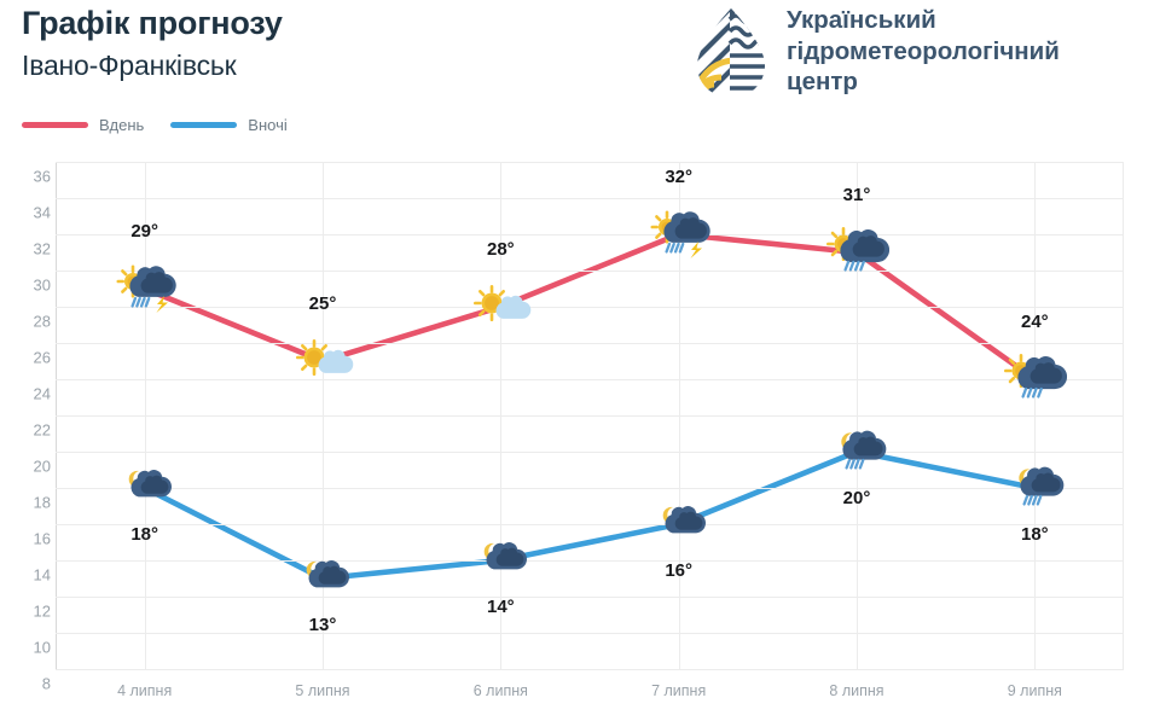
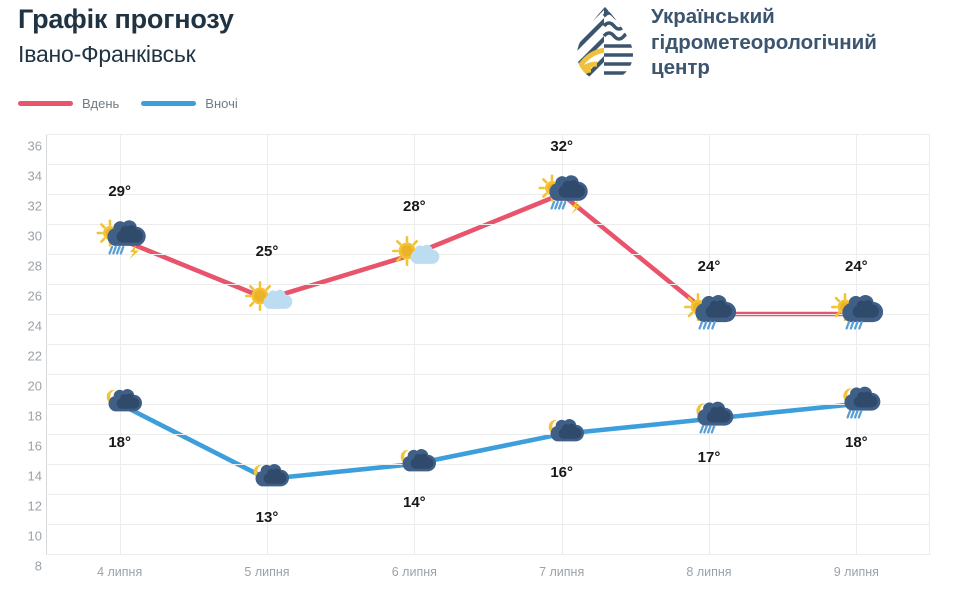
Вдень/8 липня: 31° -> 24°
Вночі/8 липня: 20° -> 17°
